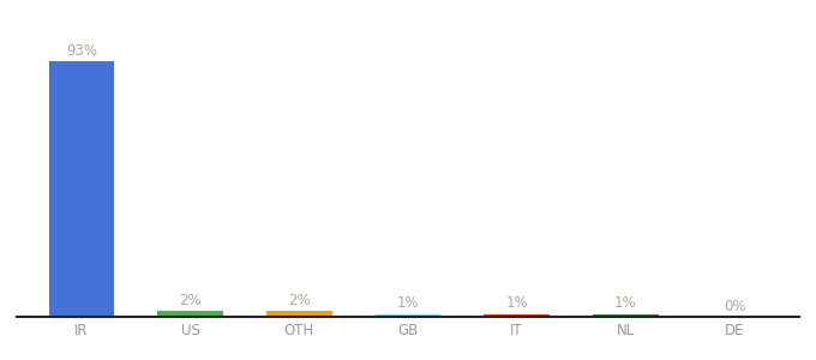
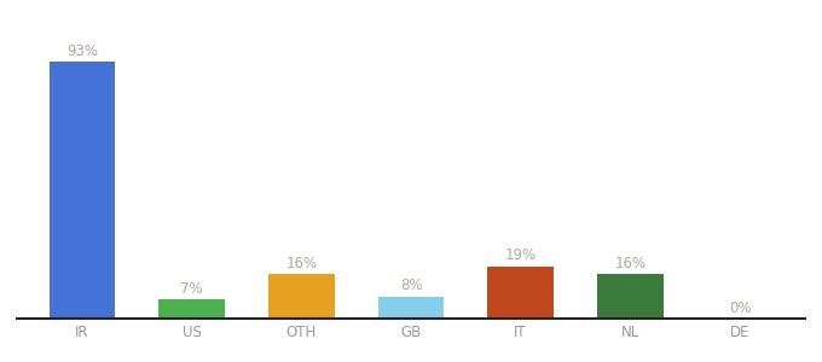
US: 2% -> 7%
OTH: 2% -> 16%
GB: 1% -> 8%
IT: 1% -> 19%
NL: 1% -> 16%
